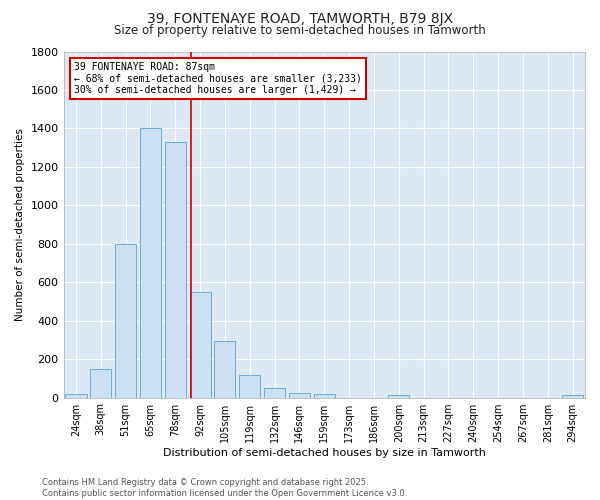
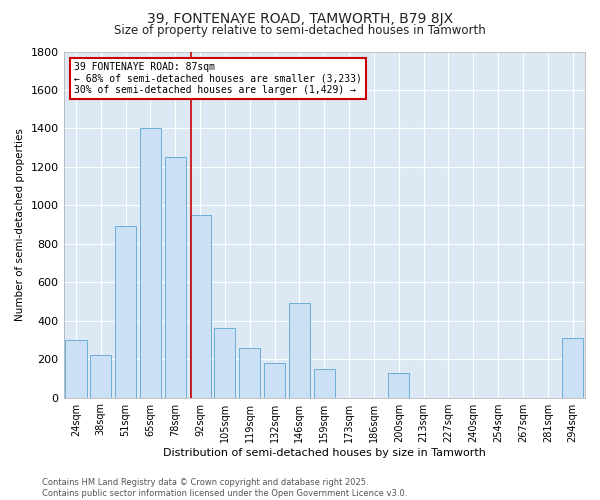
24sqm: 20 -> 300
38sqm: 150 -> 220
51sqm: 800 -> 890
78sqm: 1330 -> 1250
92sqm: 550 -> 950
105sqm: 300 -> 360
119sqm: 120 -> 260
132sqm: 50 -> 180
146sqm: 20 -> 490
159sqm: 20 -> 150
200sqm: 20 -> 130
294sqm: 20 -> 310
